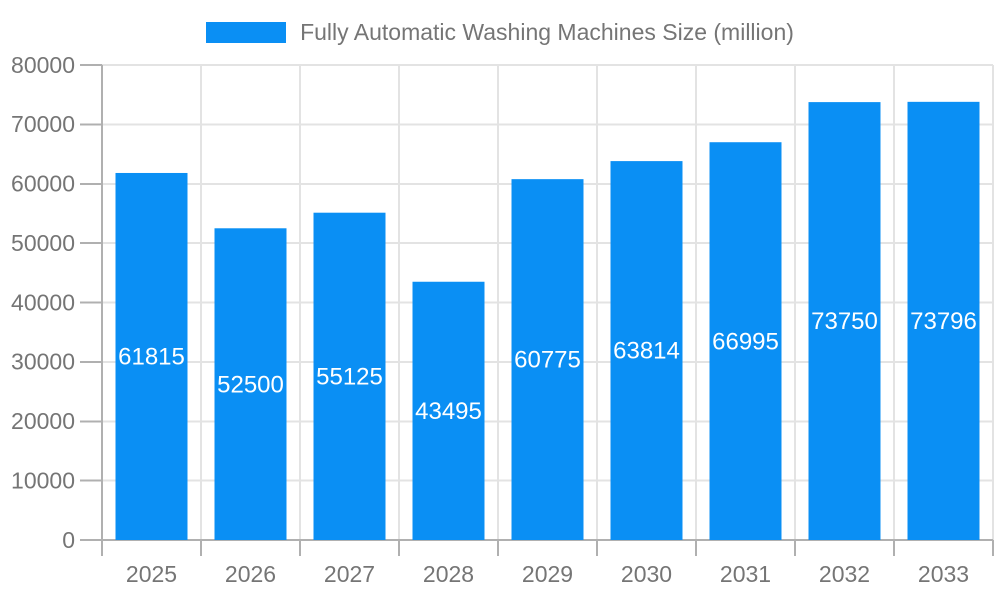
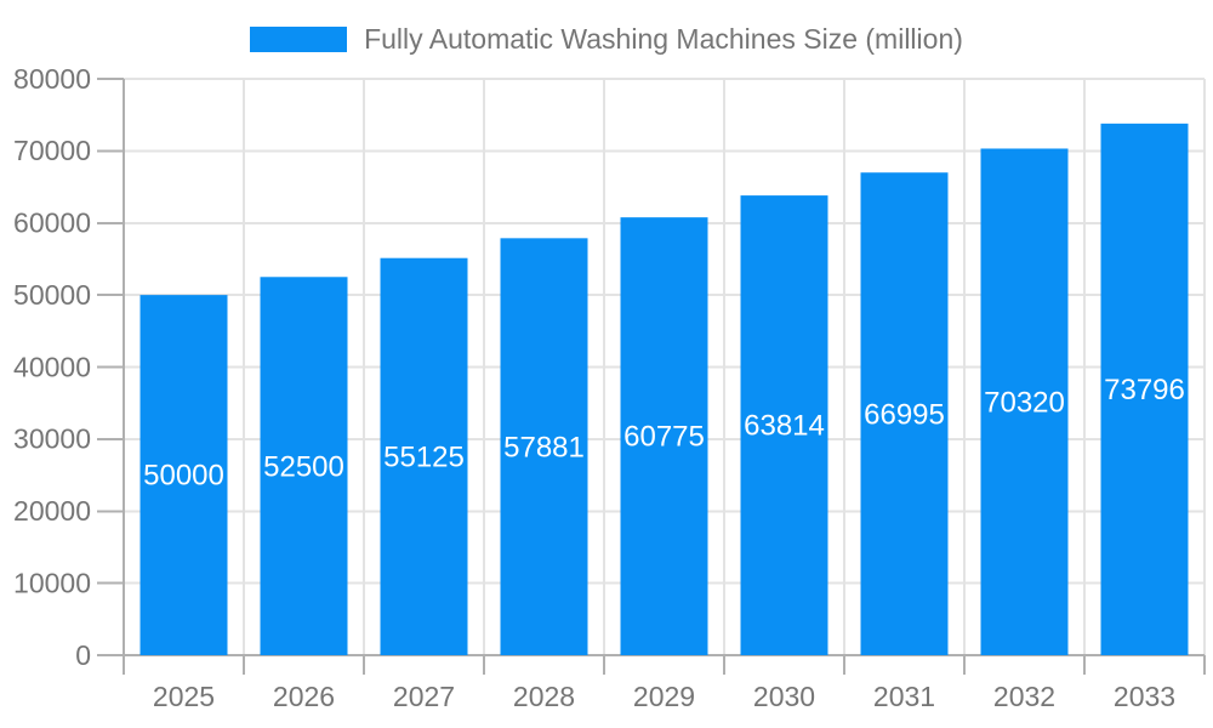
2025: 61815 -> 50000
2028: 43495 -> 57881
2032: 73750 -> 70320
